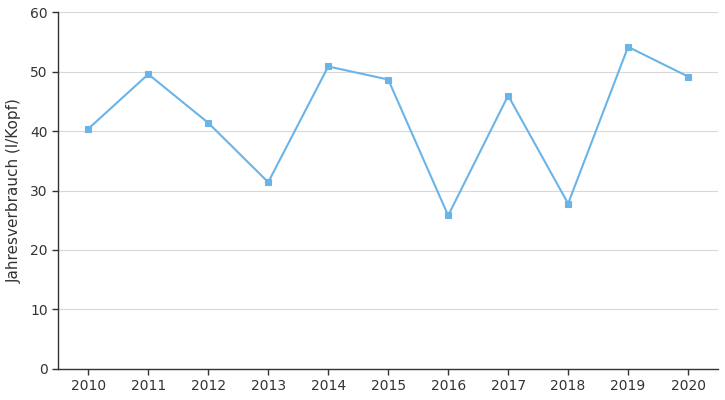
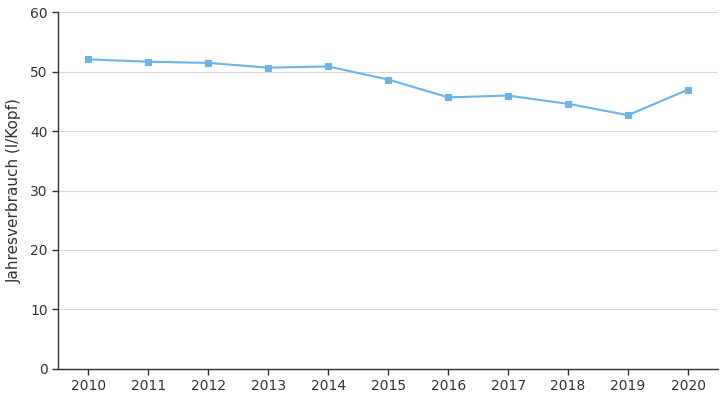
2010: 40.4 -> 52.1
2011: 49.6 -> 51.7
2012: 41.4 -> 51.5
2013: 31.4 -> 50.7
2016: 25.8 -> 45.7
2018: 27.8 -> 44.6
2019: 54.2 -> 42.7
2020: 49.2 -> 47.0
